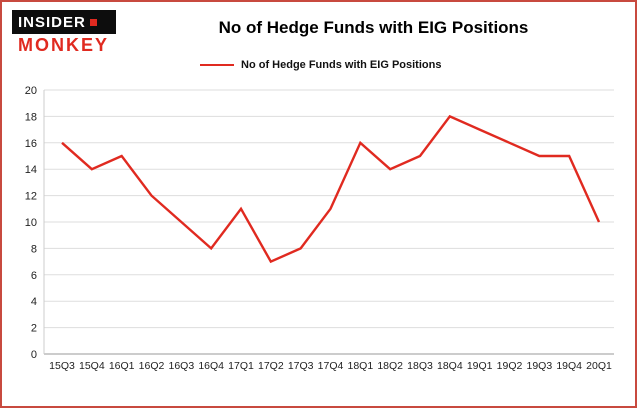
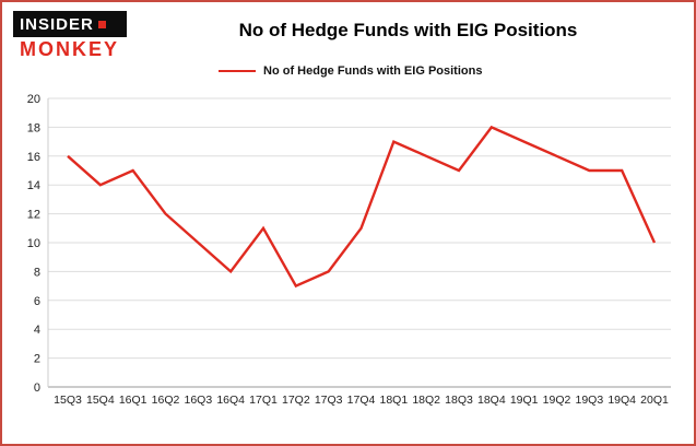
18Q1: 16 -> 17
18Q2: 14 -> 16
